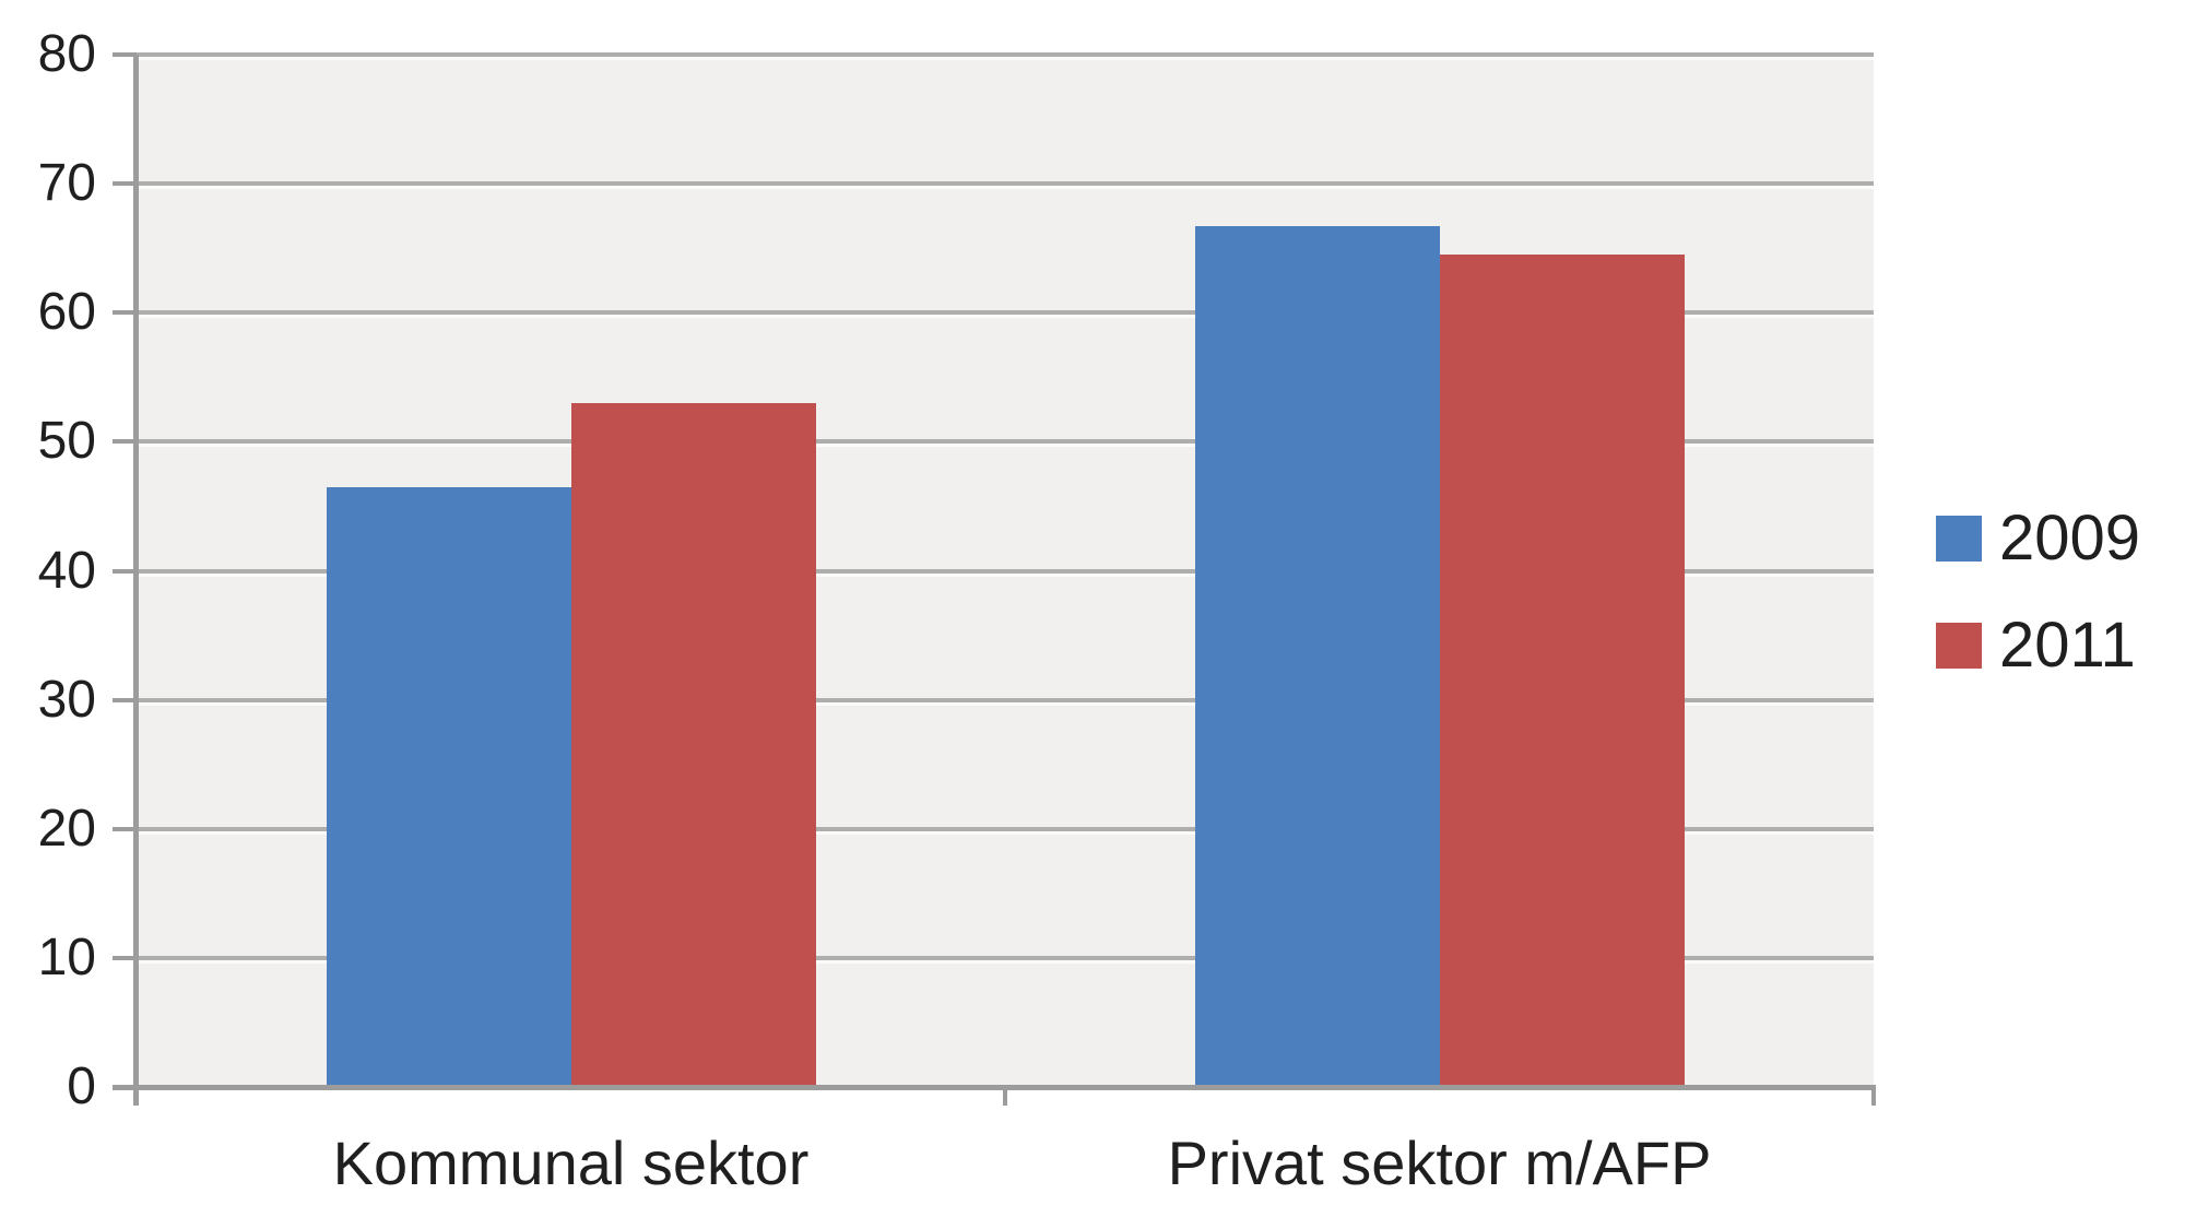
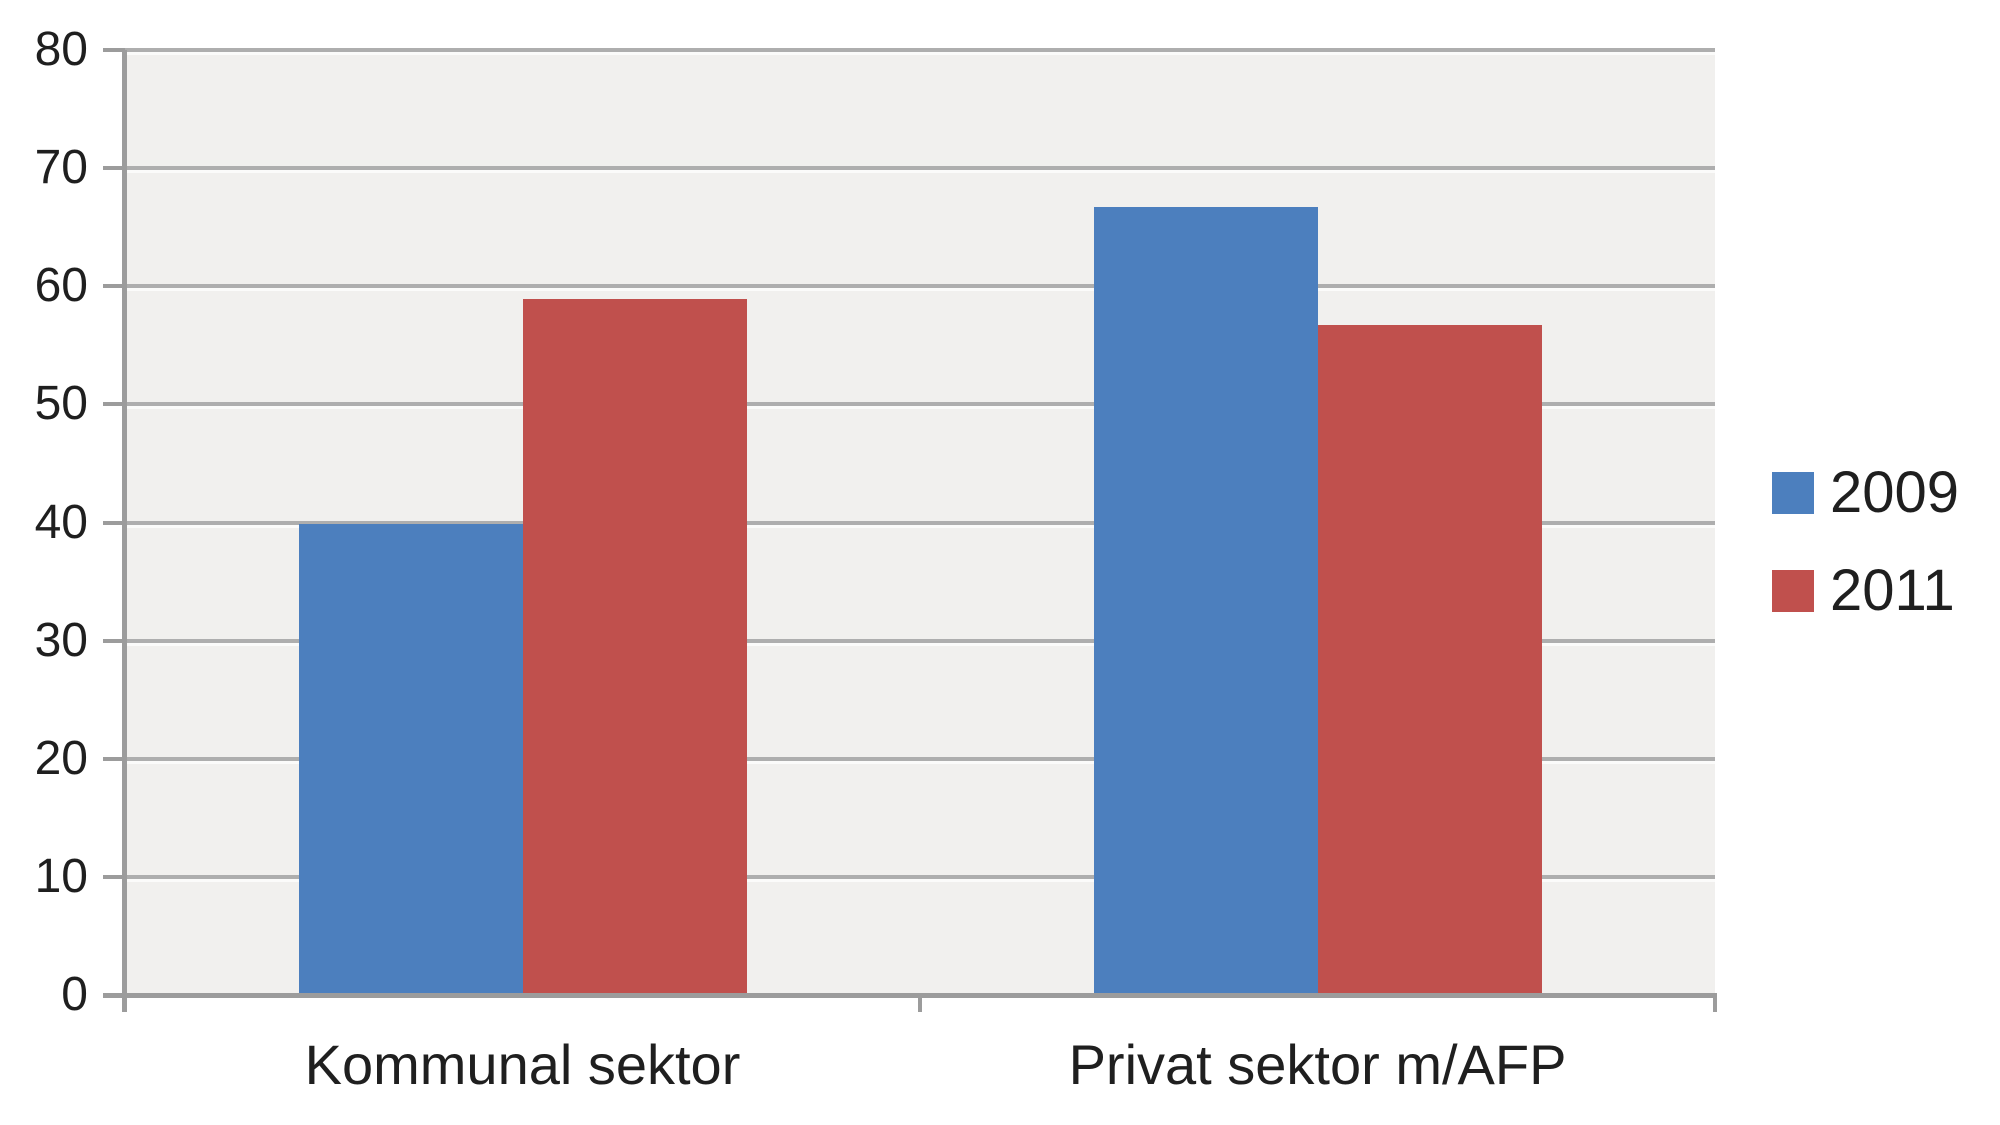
2009/Kommunal sektor: 46.5 -> 39.9
2011/Kommunal sektor: 53.0 -> 58.9
2011/Privat sektor m/AFP: 64.5 -> 56.7
